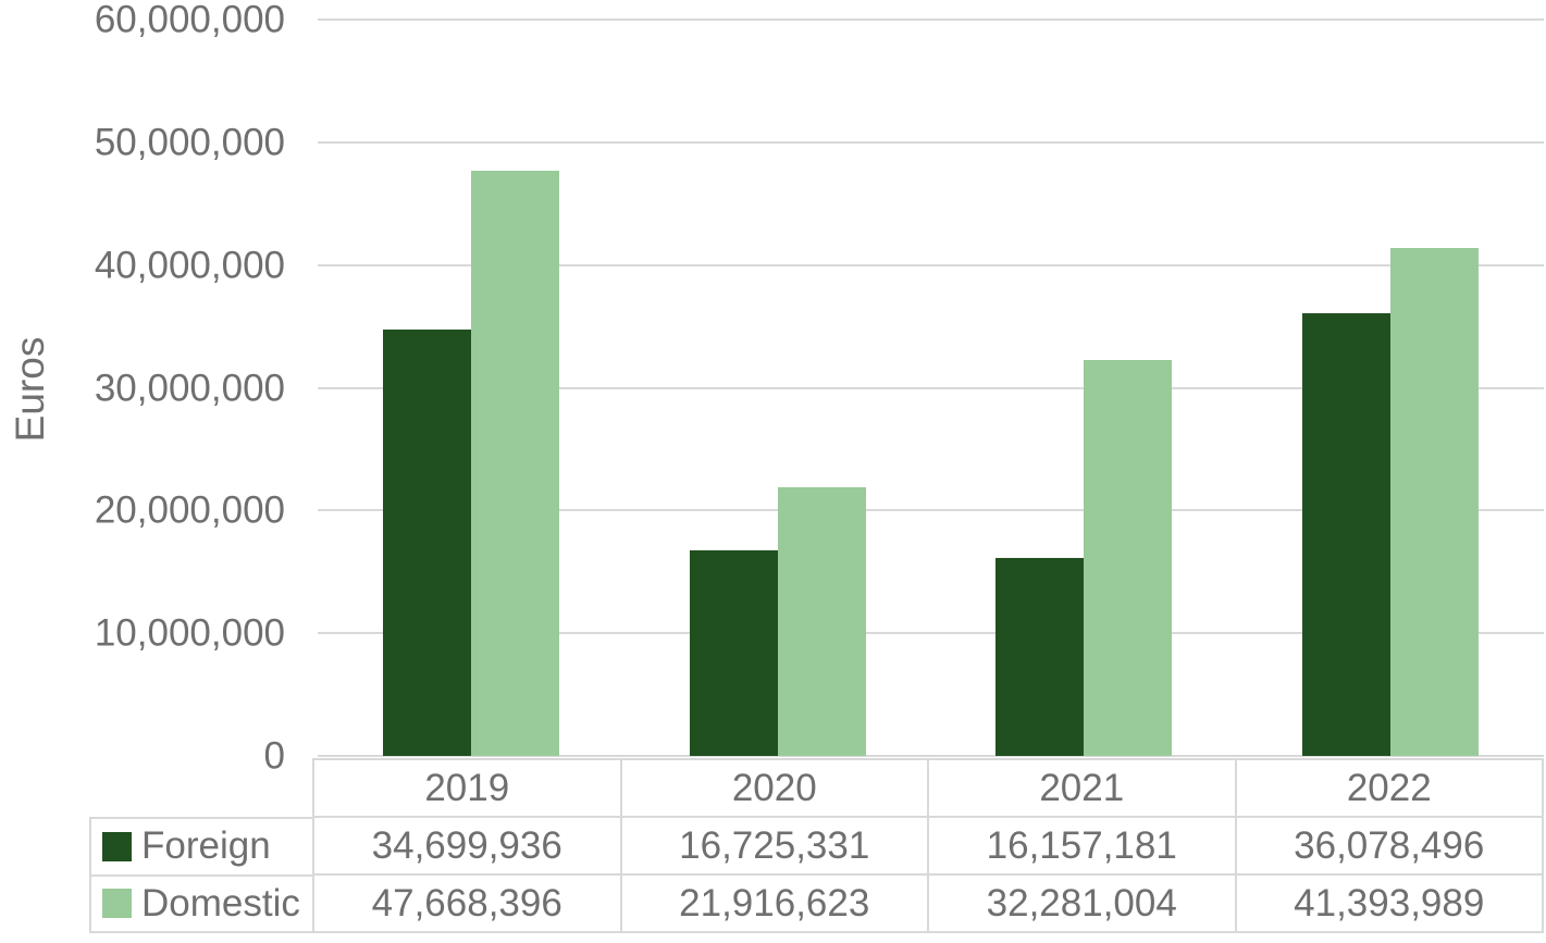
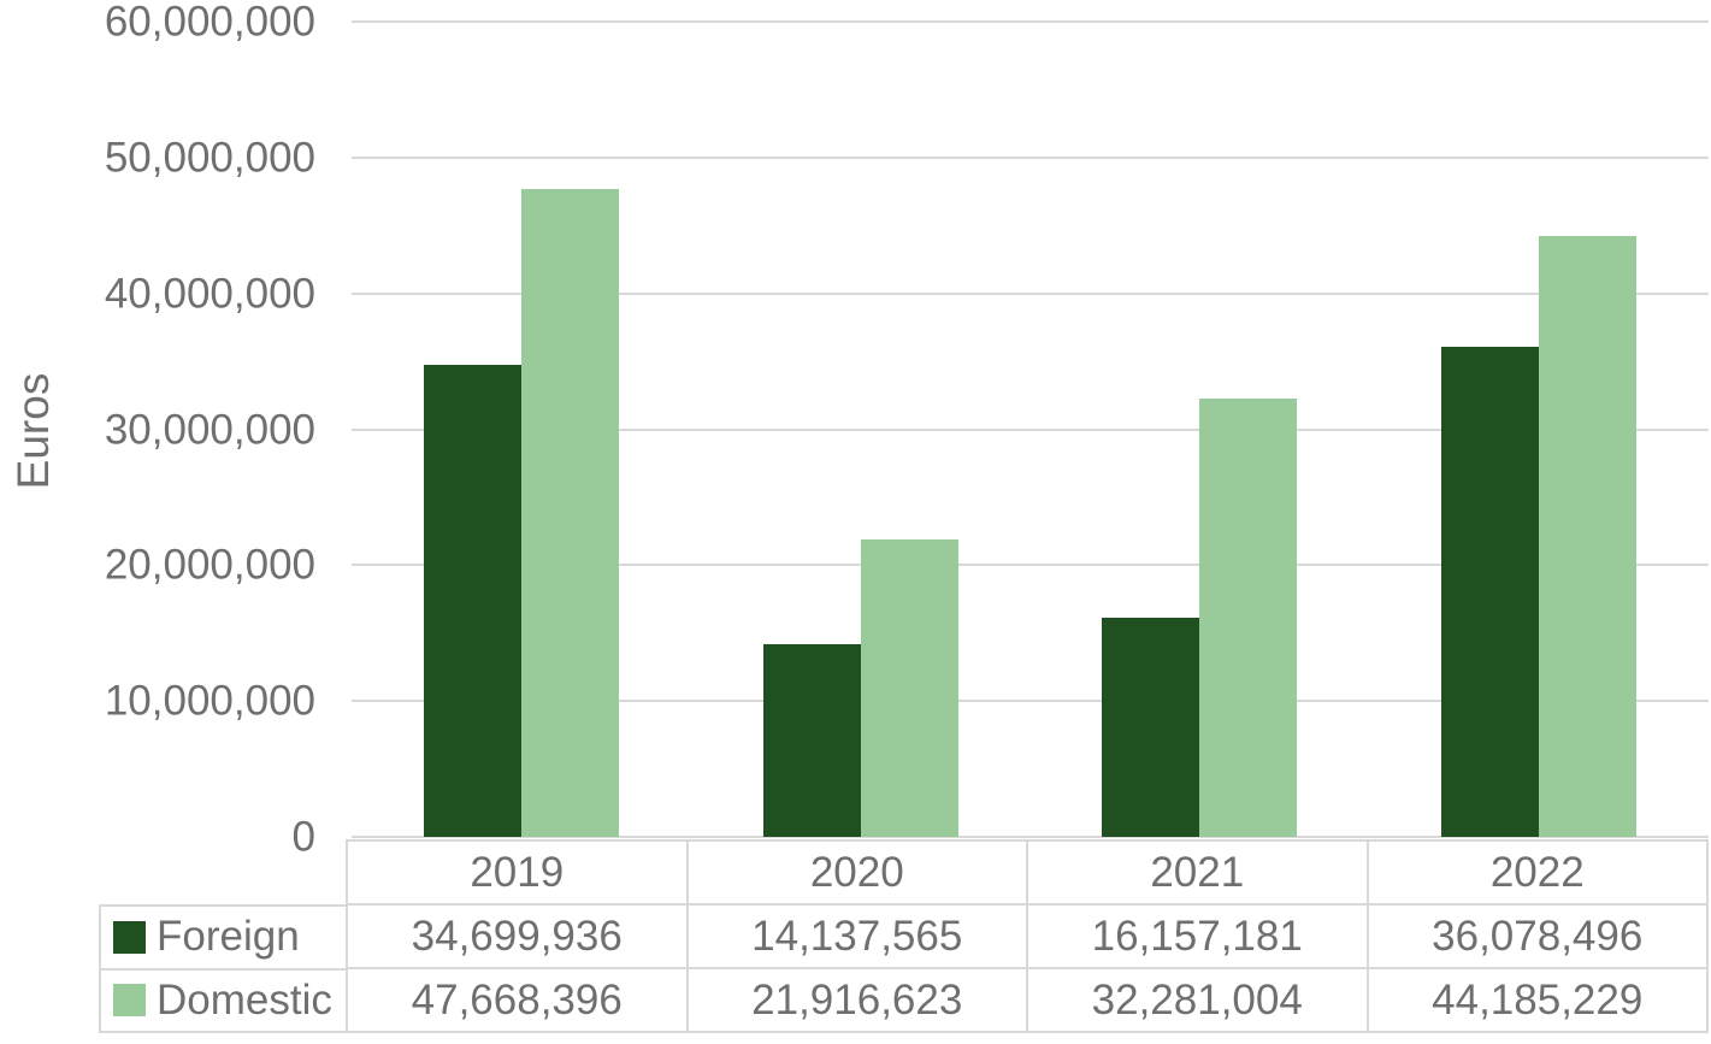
Foreign/2020: 16,725,331 -> 14,137,565
Domestic/2022: 41,393,989 -> 44,185,229
